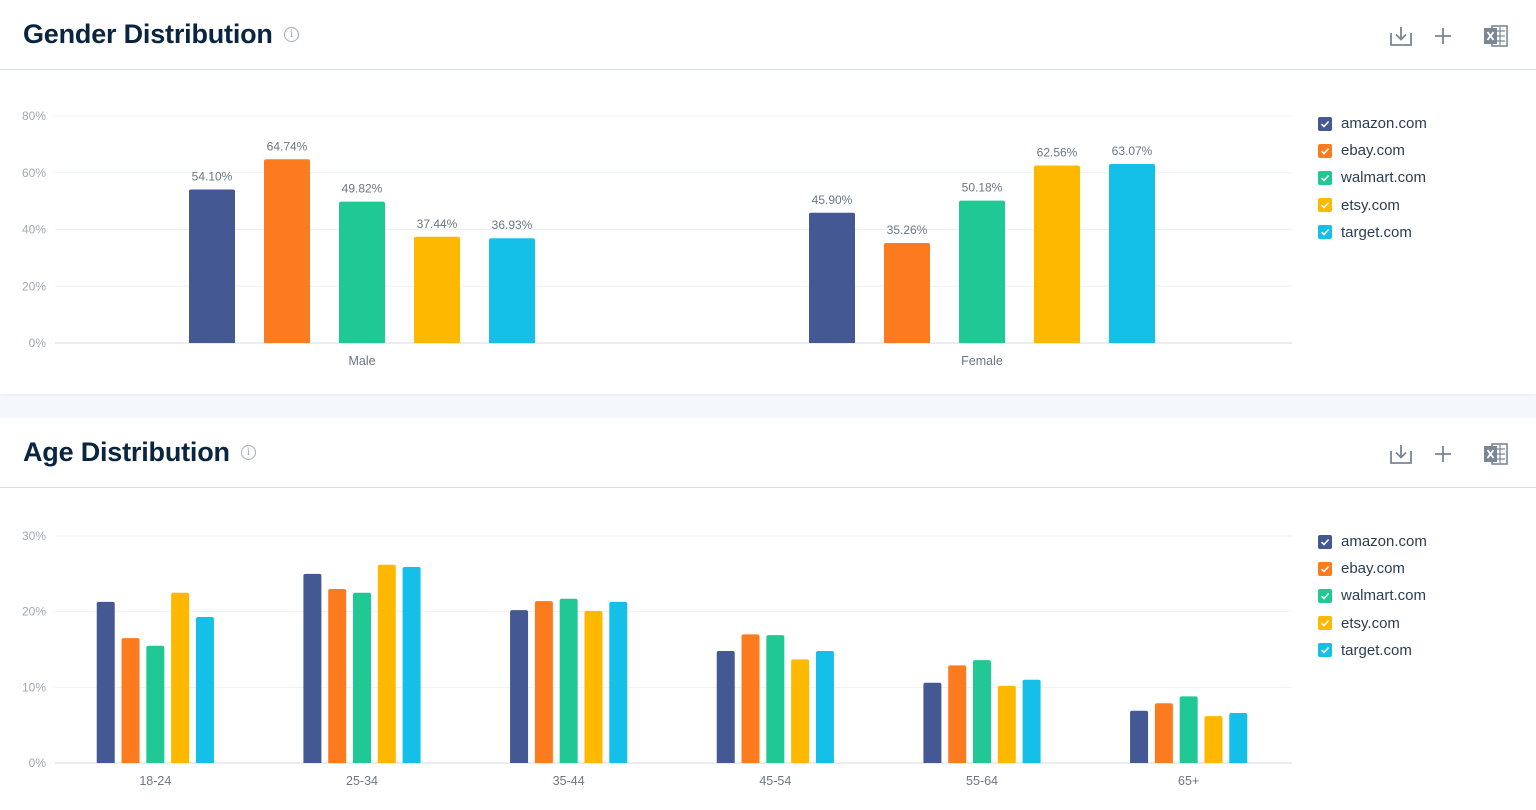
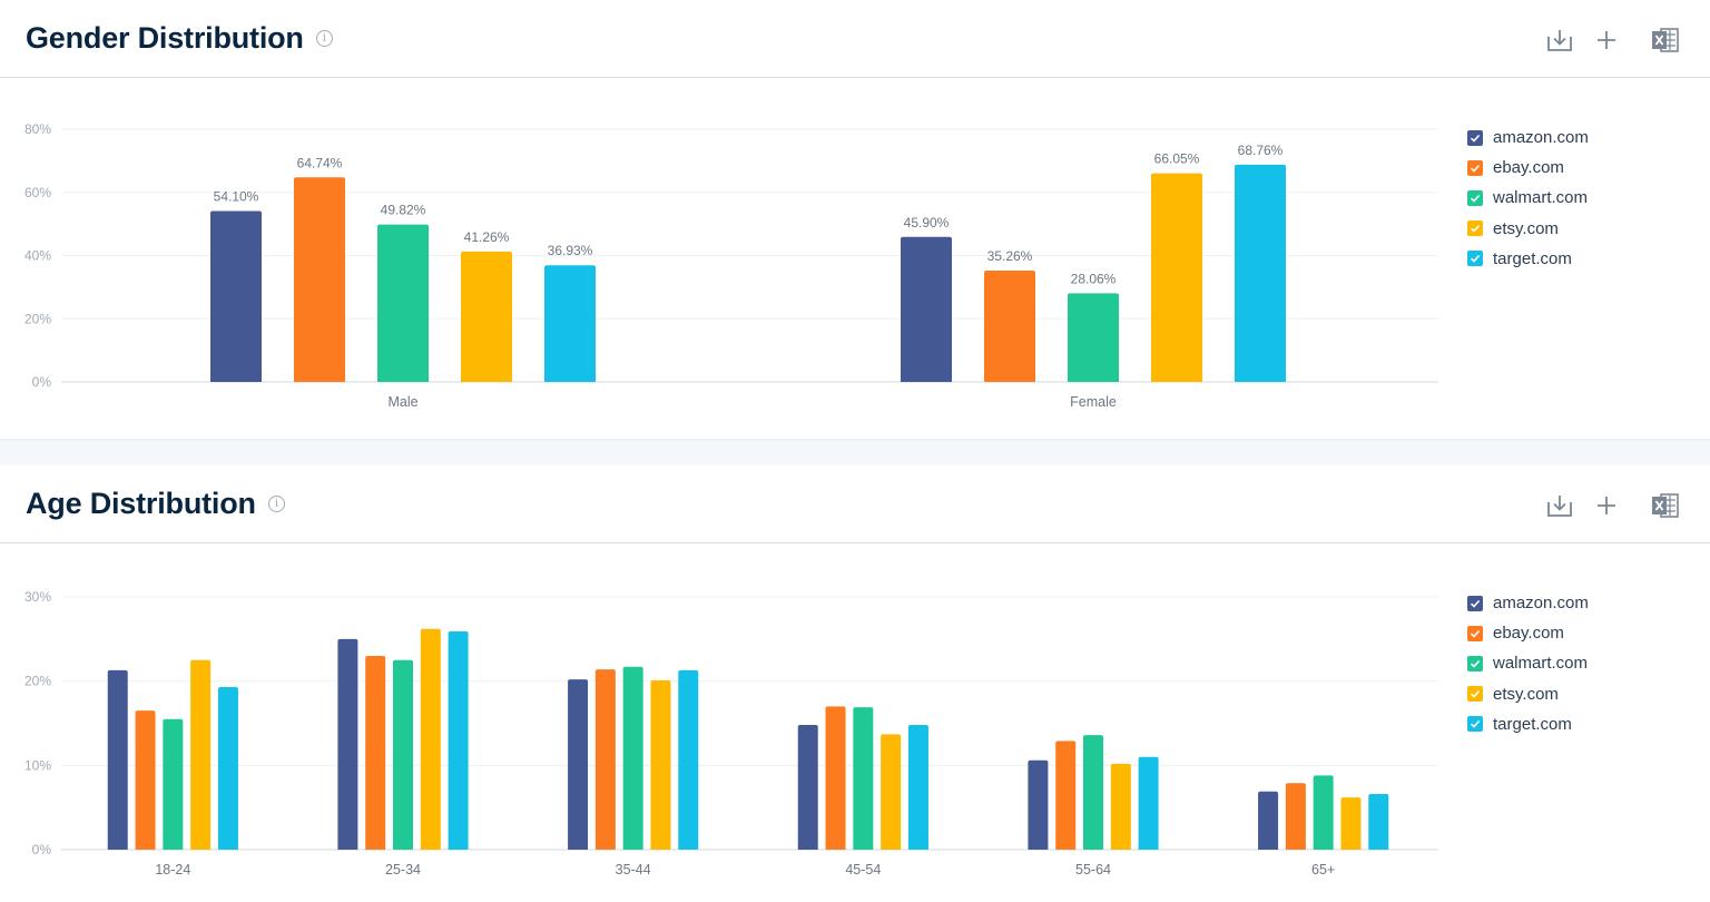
Gender Distribution/etsy.com/Male: 37.44% -> 41.26%
Gender Distribution/walmart.com/Female: 50.18% -> 28.06%
Gender Distribution/etsy.com/Female: 62.56% -> 66.05%
Gender Distribution/target.com/Female: 63.07% -> 68.76%
